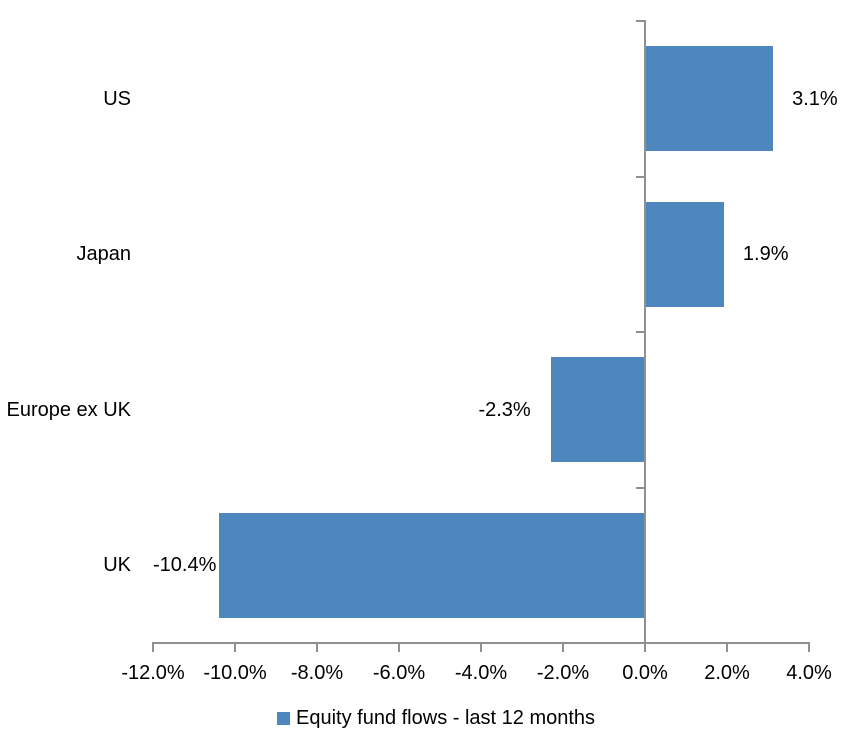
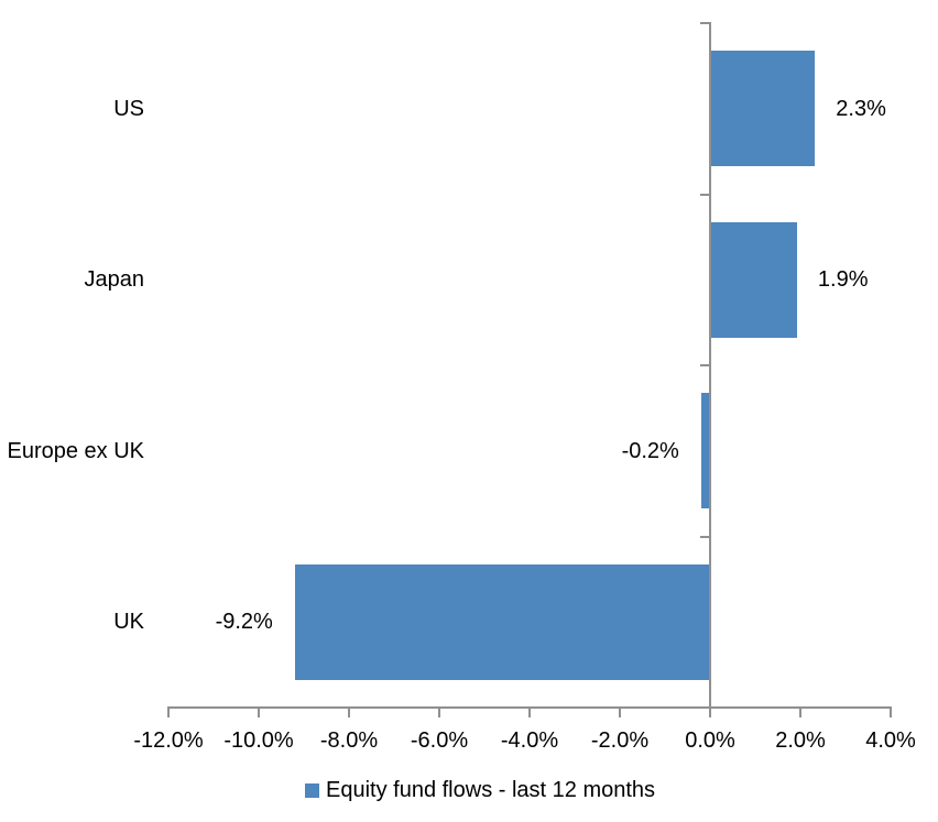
US: 3.1% -> 2.3%
Europe ex UK: -2.3% -> -0.2%
UK: -10.4% -> -9.2%
